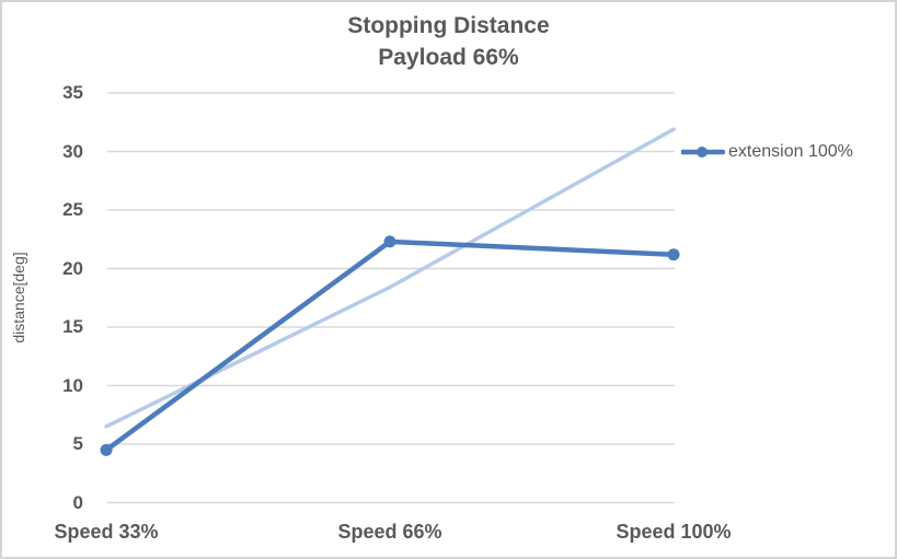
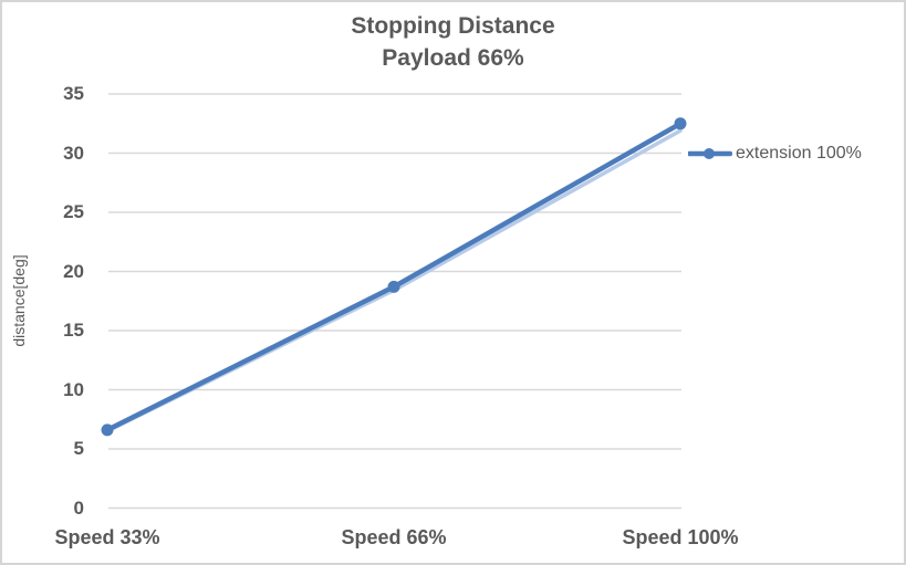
Speed 33%: 4.5 -> 6.6
Speed 66%: 22.3 -> 18.7
Speed 100%: 21.2 -> 32.5
